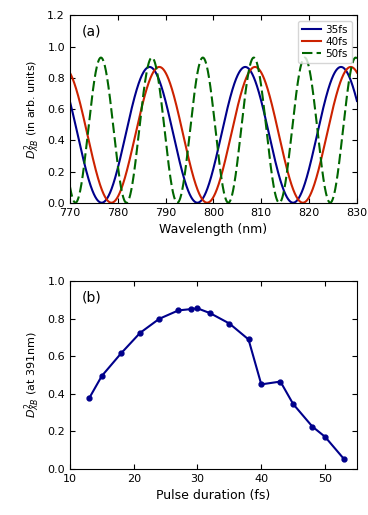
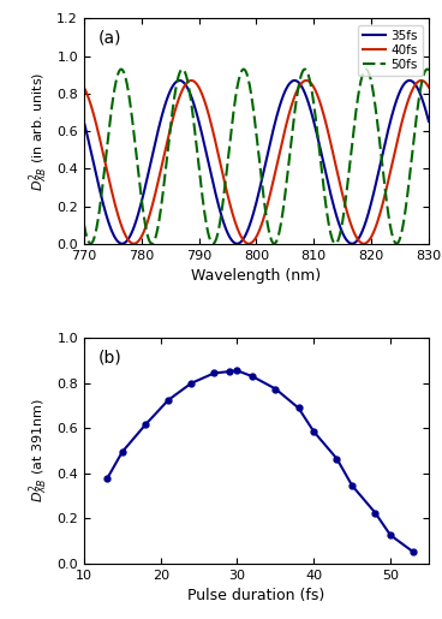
40: 0.45 -> 0.58
50: 0.17 -> 0.12
